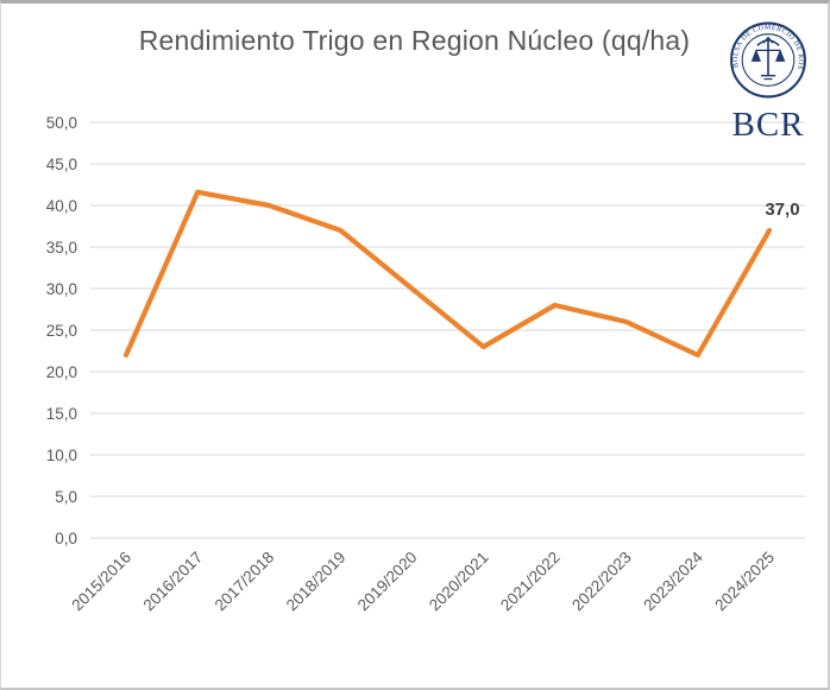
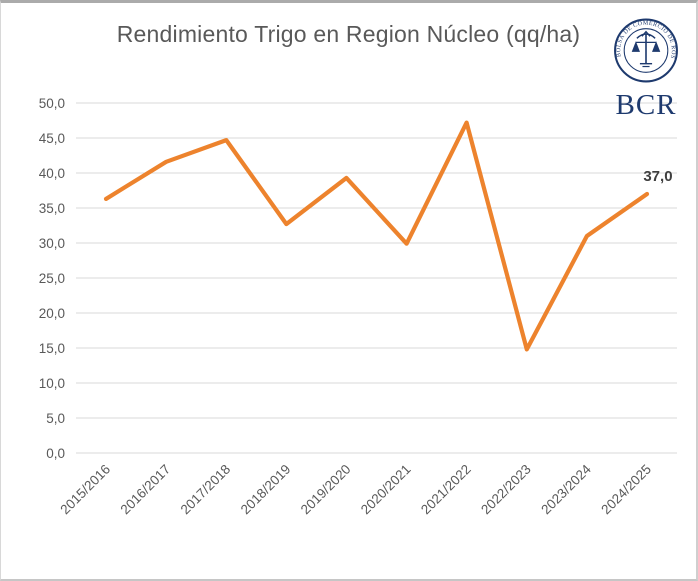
2015/2016: 22 -> 36
2017/2018: 40 -> 45
2018/2019: 37 -> 33
2019/2020: 30 -> 39
2020/2021: 23 -> 30
2021/2022: 28 -> 47
2022/2023: 26 -> 15
2023/2024: 22 -> 31
